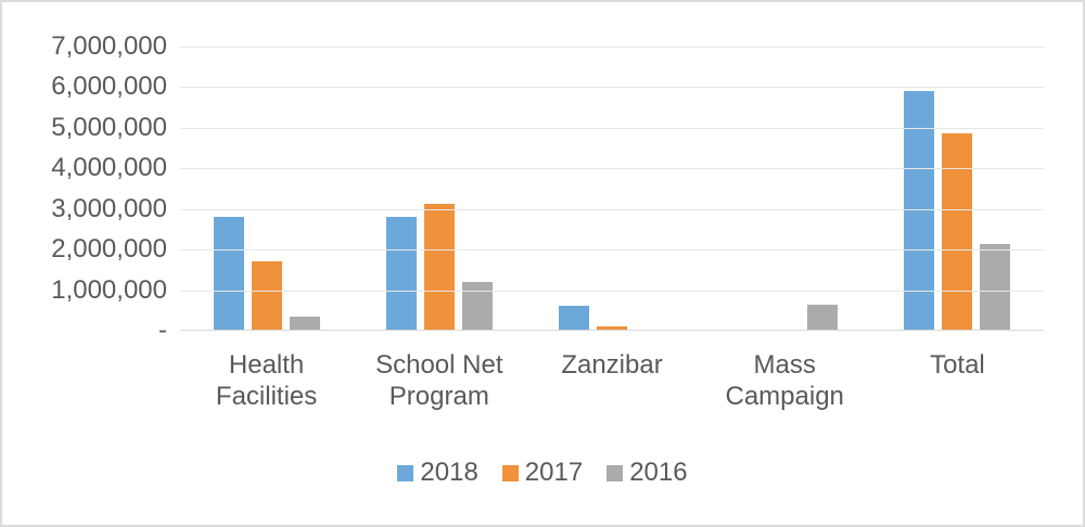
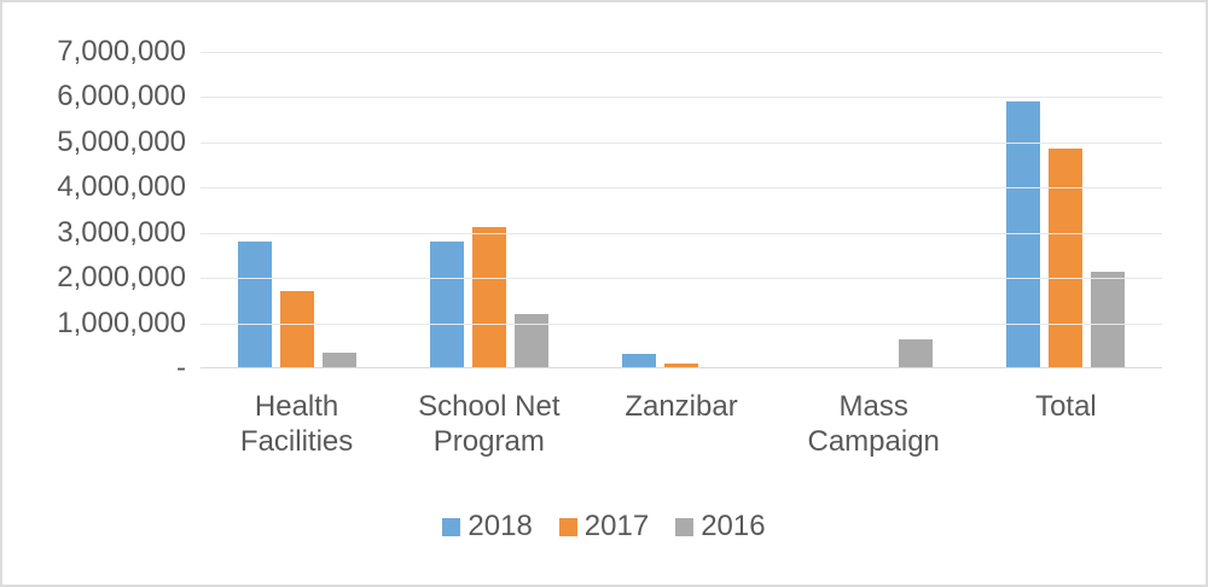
2018/Zanzibar: 600000 -> 300000
